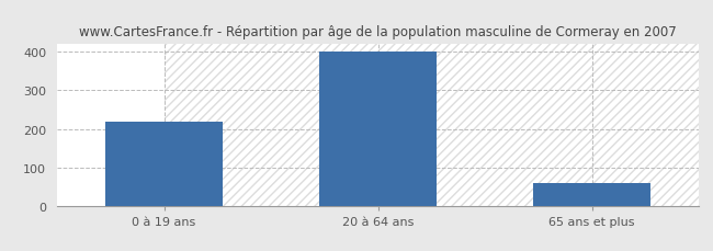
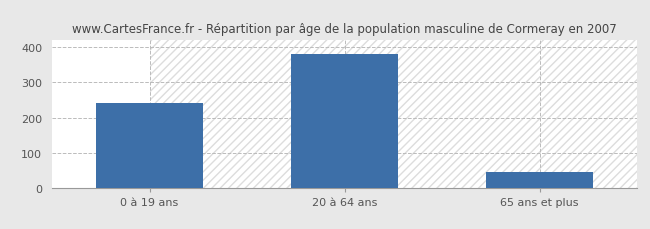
0 à 19 ans: 218 -> 240
20 à 64 ans: 400 -> 380
65 ans et plus: 60 -> 45
